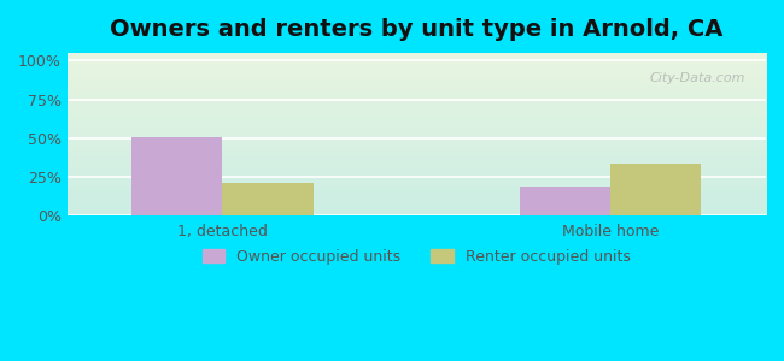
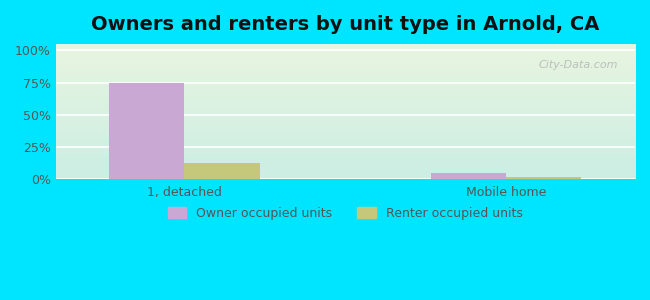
Owner occupied units/1, detached: 51% -> 75%
Renter occupied units/1, detached: 21% -> 13%
Owner occupied units/Mobile home: 19% -> 5%
Renter occupied units/Mobile home: 34% -> 2%
